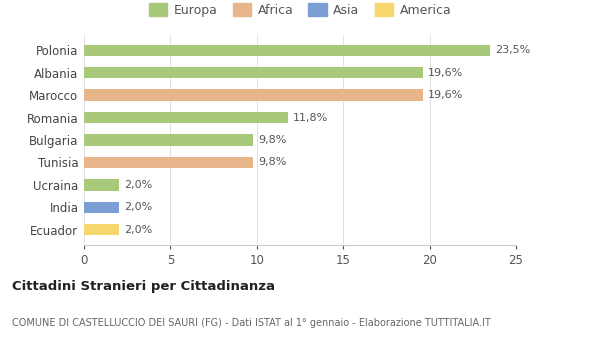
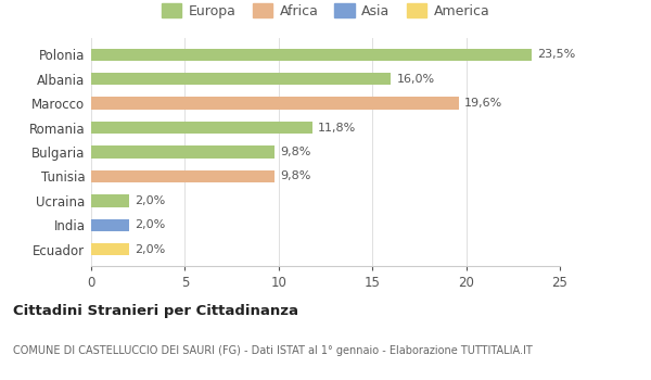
Albania: 19,6% -> 16,0%
